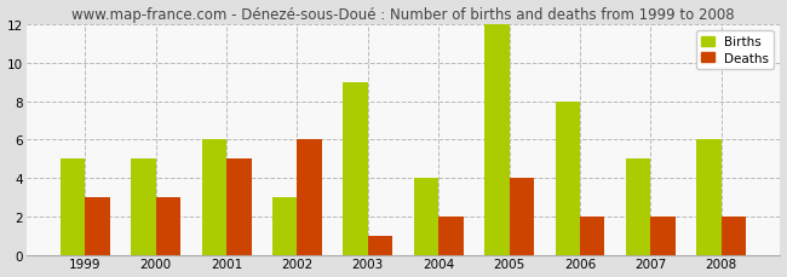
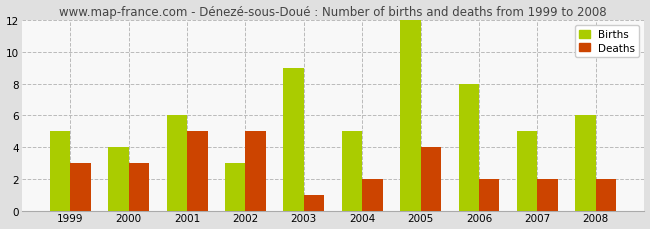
Births/2000: 5 -> 4
Deaths/2002: 6 -> 5
Births/2004: 4 -> 5
